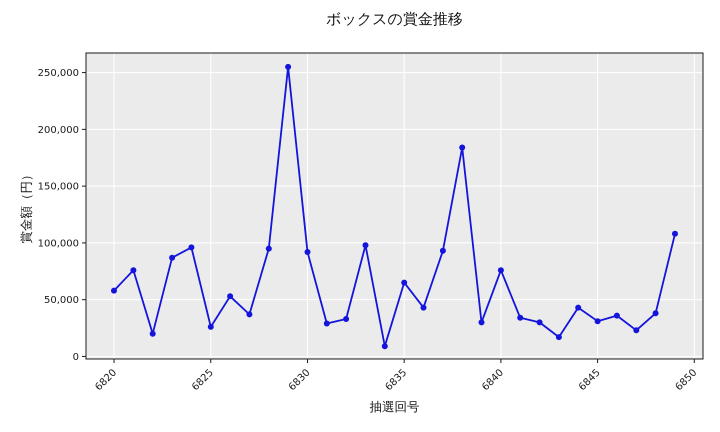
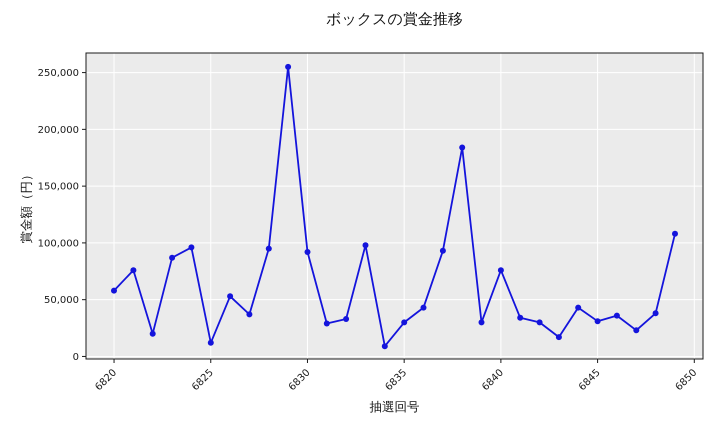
6825: 26000 -> 12000
6835: 65000 -> 30000
